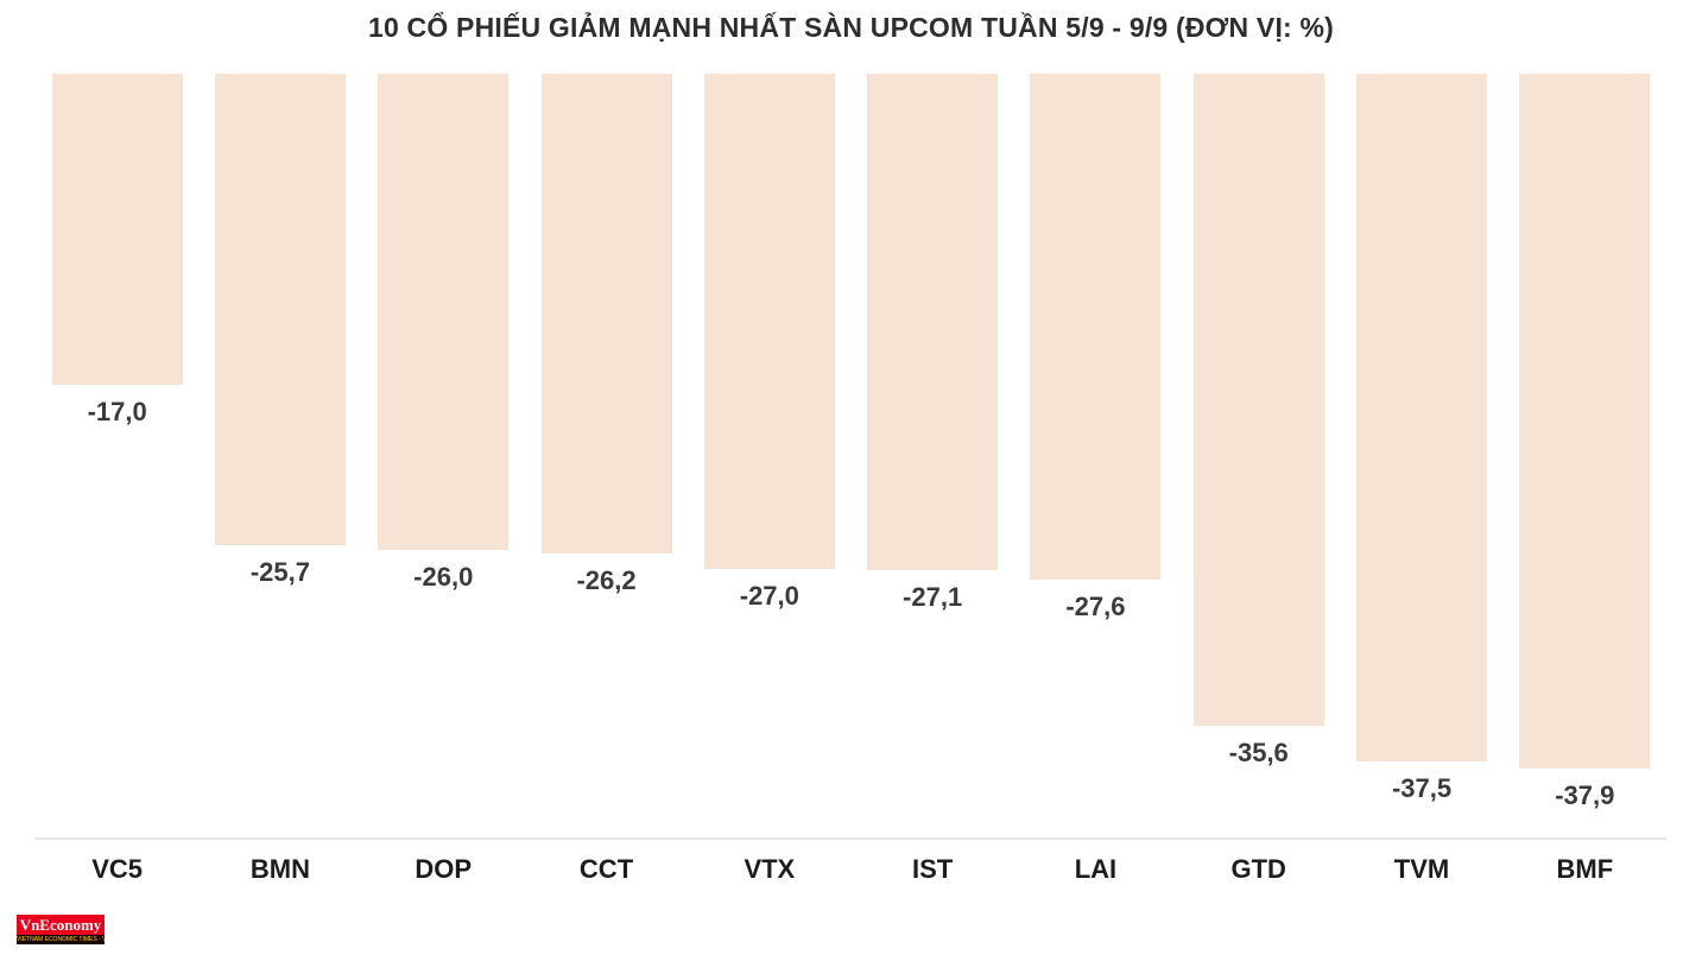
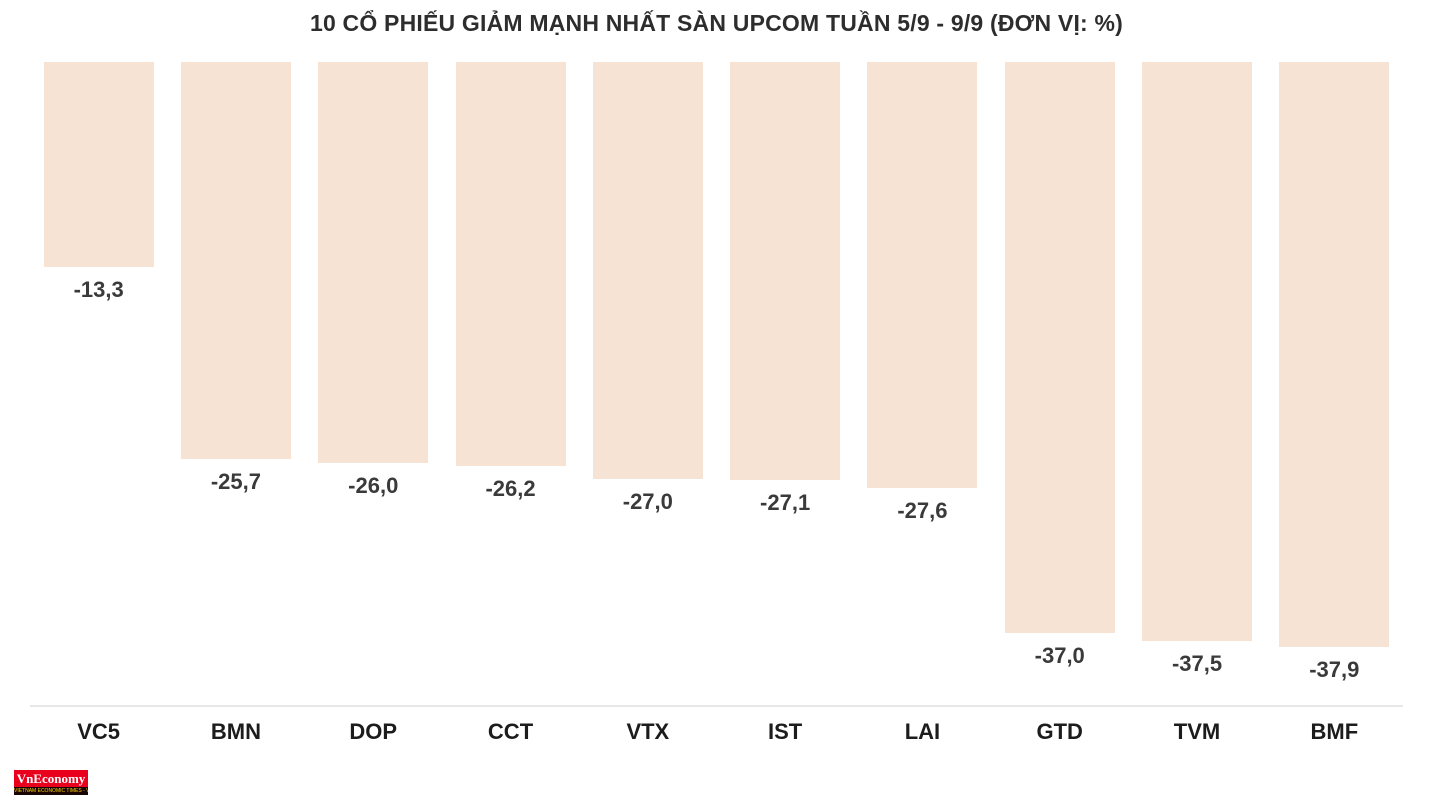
VC5: -17,0 -> -13,3
GTD: -35,6 -> -37,0
